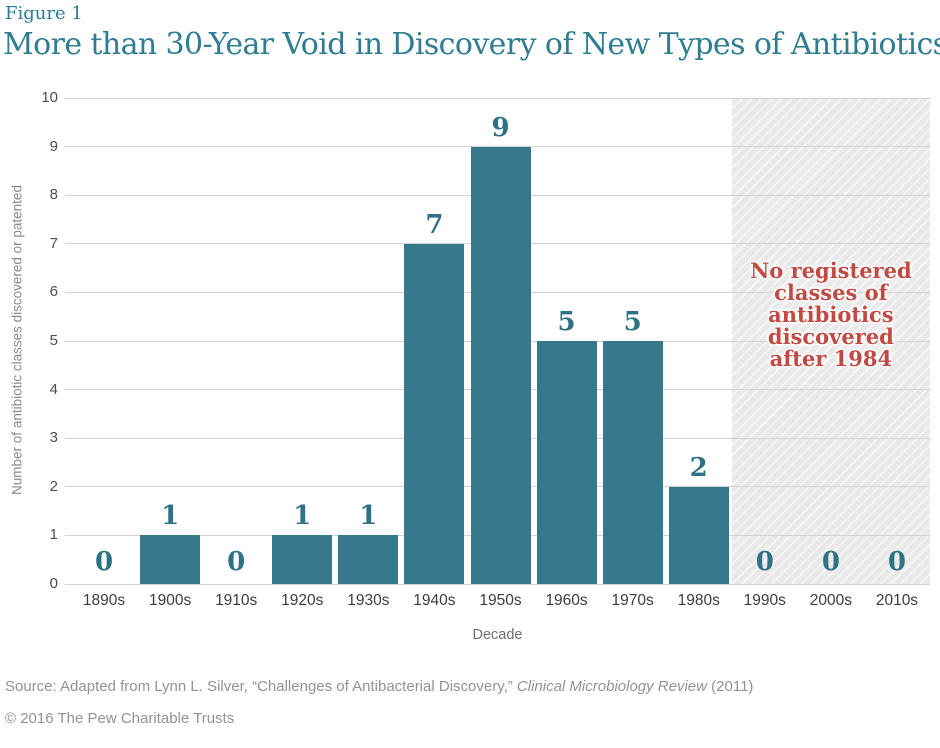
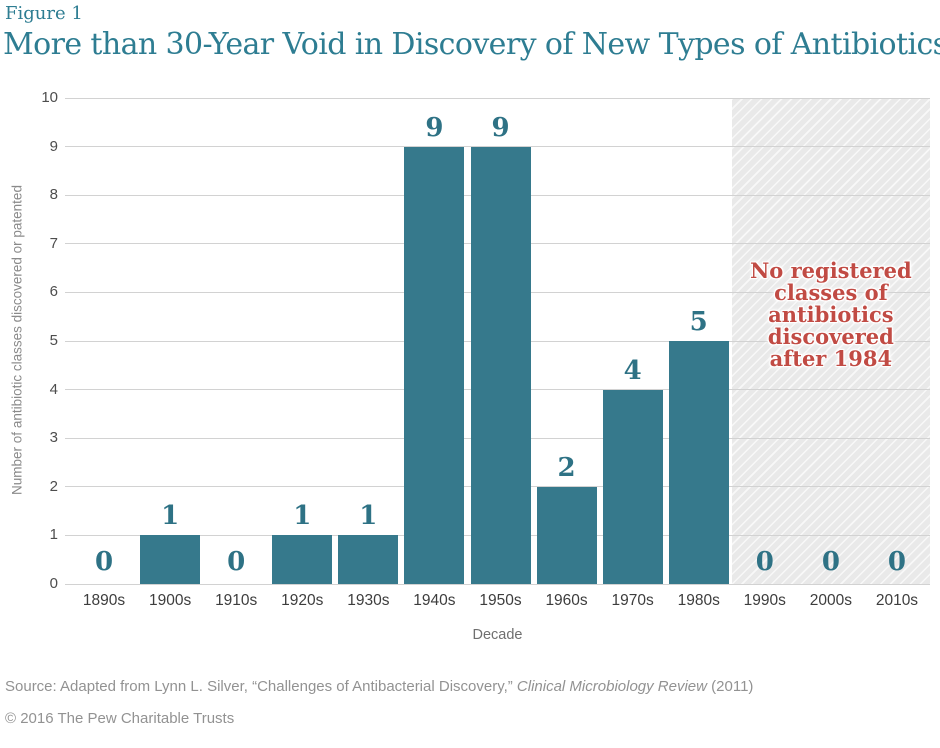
1940s: 7 -> 9
1960s: 5 -> 2
1970s: 5 -> 4
1980s: 2 -> 5
